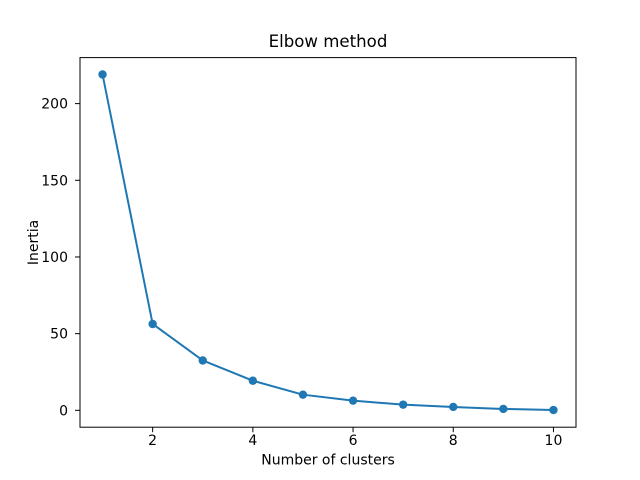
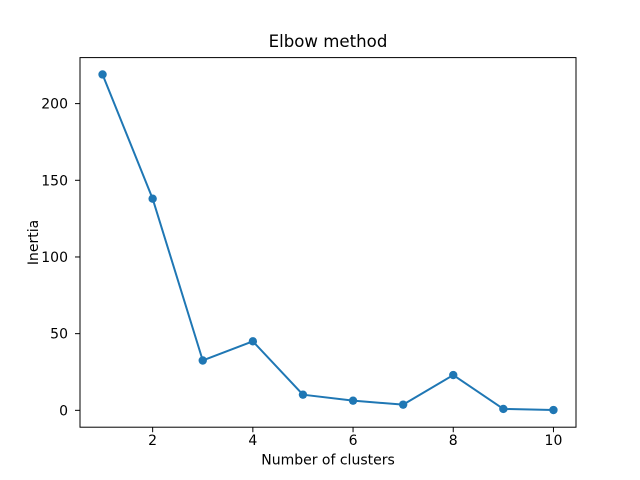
2: 56 -> 138
4: 19 -> 45
8: 2 -> 23
